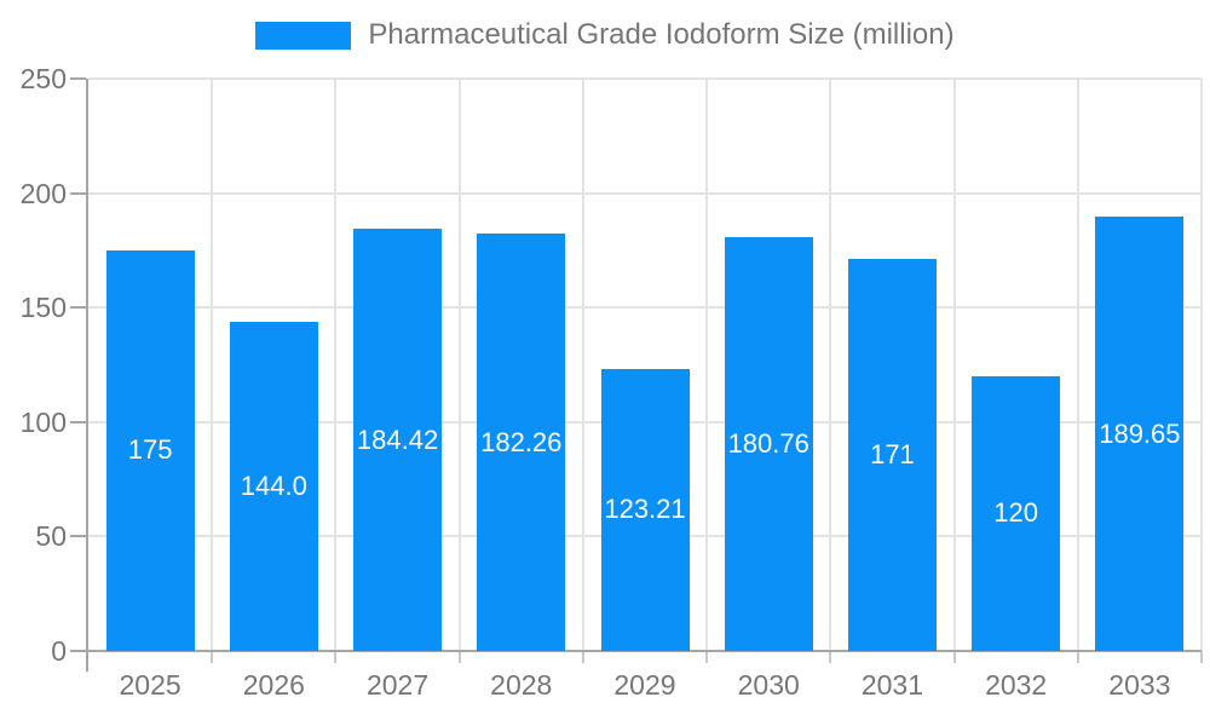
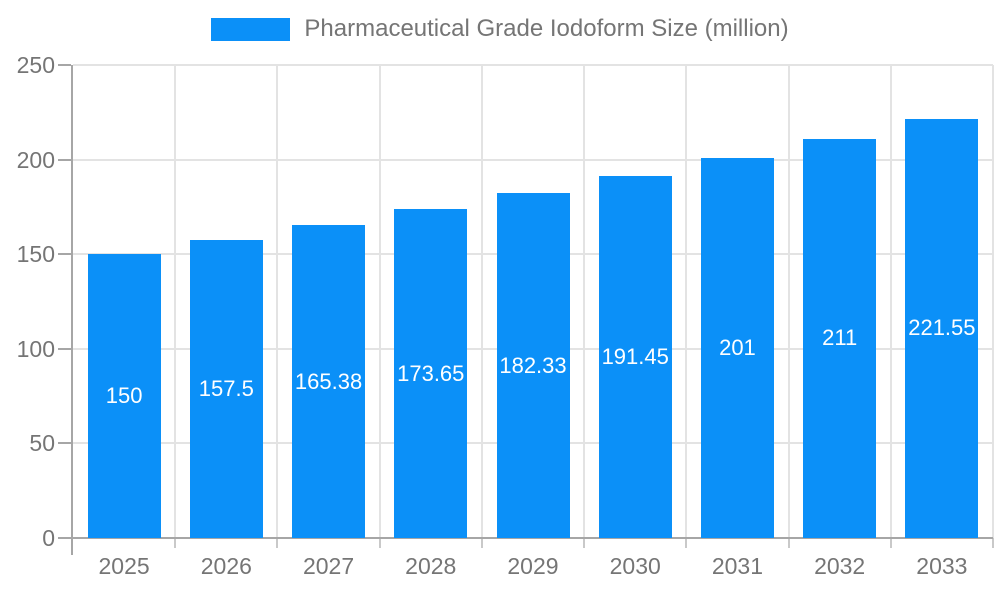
2025: 175 -> 150
2026: 144.0 -> 157.5
2027: 184.42 -> 165.38
2028: 182.26 -> 173.65
2029: 123.21 -> 182.33
2030: 180.76 -> 191.45
2031: 171 -> 201
2032: 120 -> 211
2033: 189.65 -> 221.55
